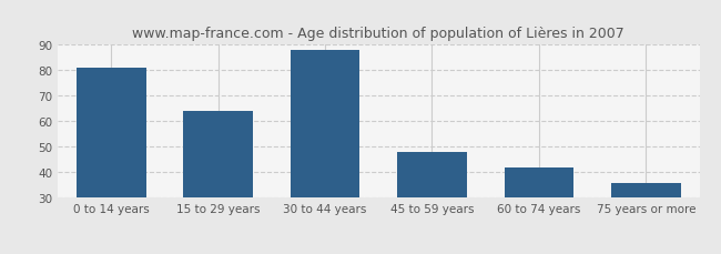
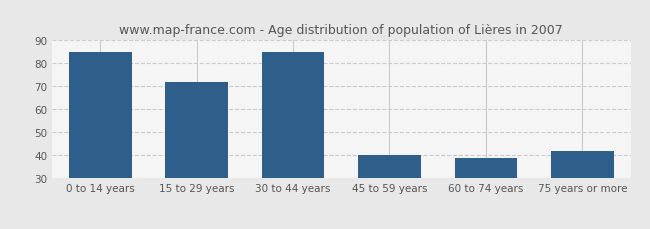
0 to 14 years: 81 -> 85
15 to 29 years: 64 -> 72
30 to 44 years: 88 -> 85
45 to 59 years: 48 -> 40
60 to 74 years: 42 -> 39
75 years or more: 36 -> 42
